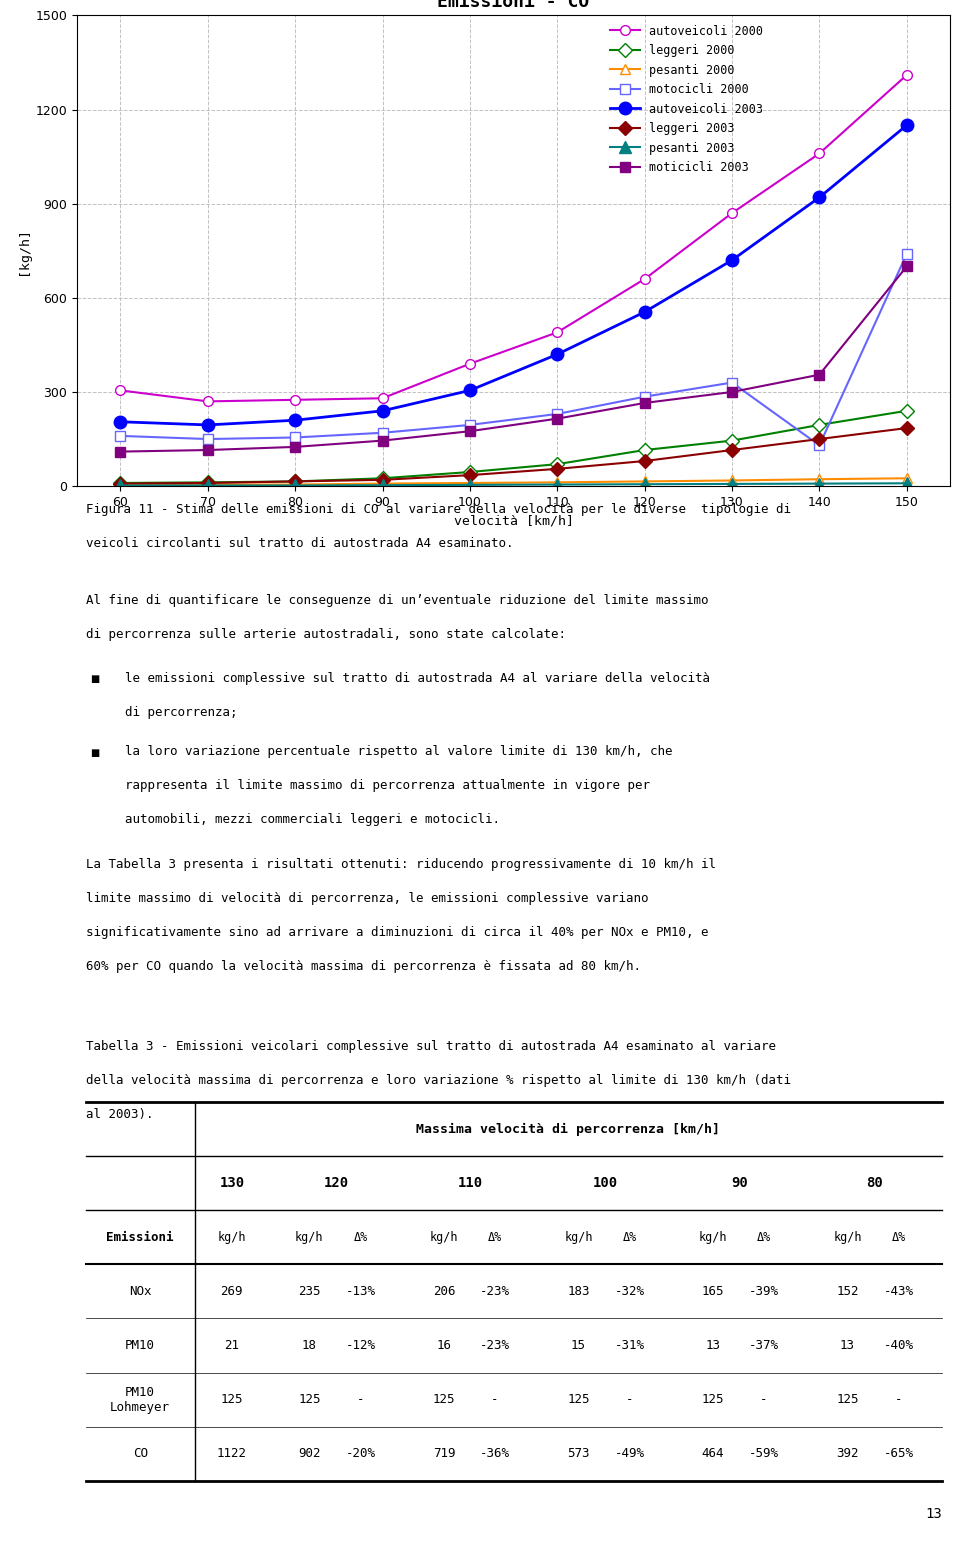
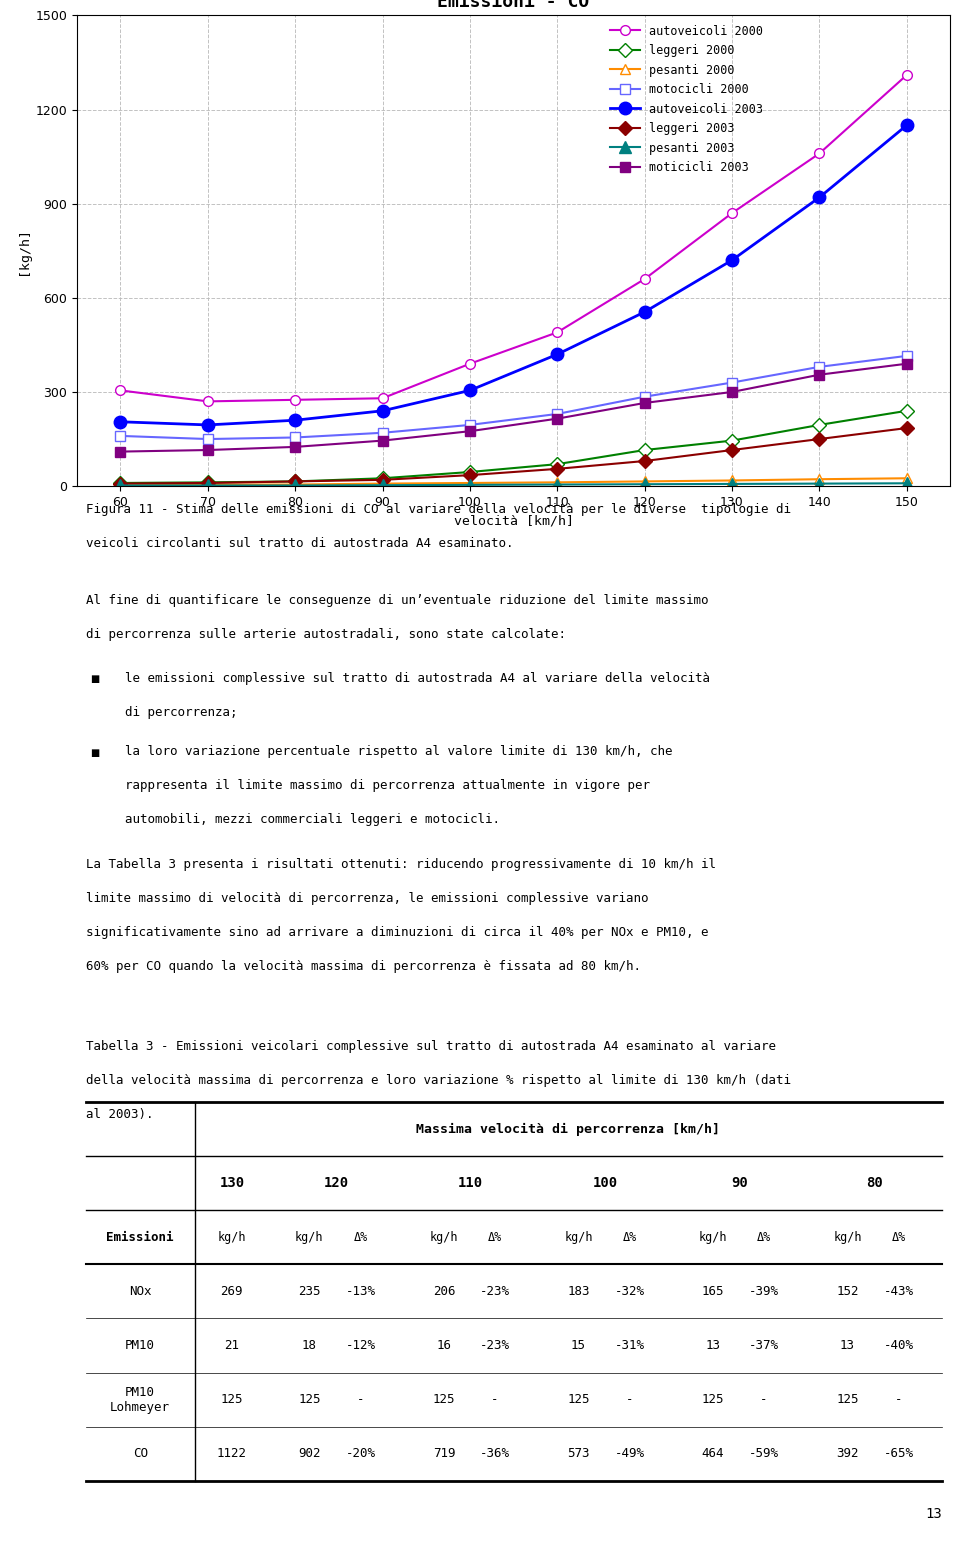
motocicli 2000/140: 130 -> 380
motocicli 2000/150: 740 -> 415
moticicli 2003/150: 700 -> 390
